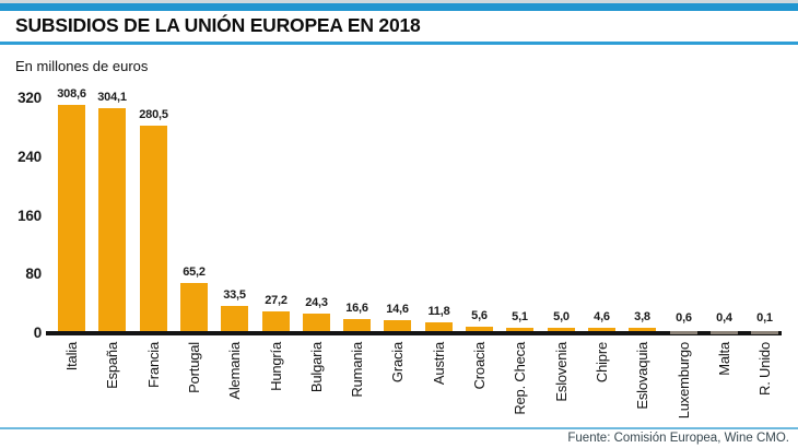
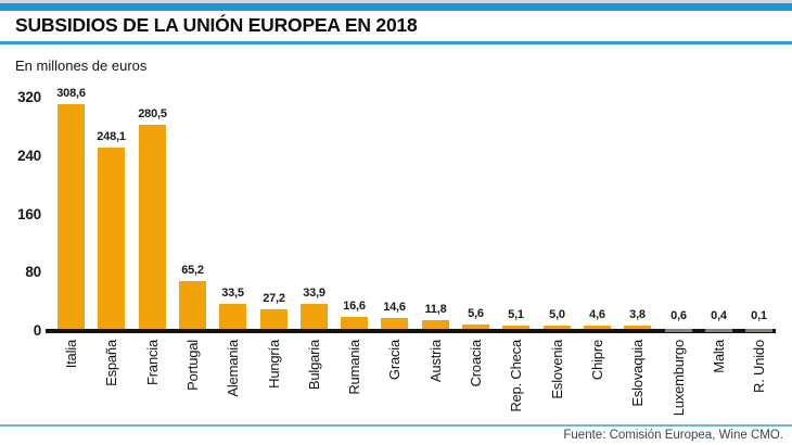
España: 304,1 -> 248,1
Bulgaria: 24,3 -> 33,9
